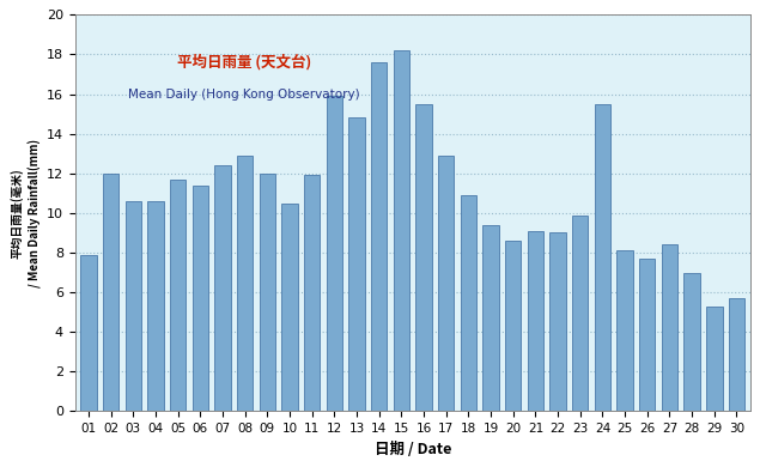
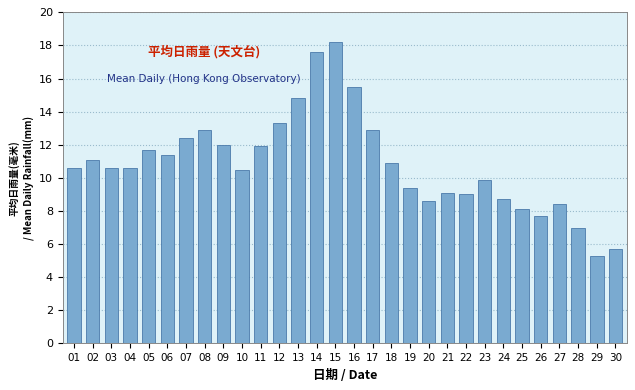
01: 7.9 -> 10.6
02: 12.0 -> 11.1
12: 15.9 -> 13.3
24: 15.5 -> 8.7
